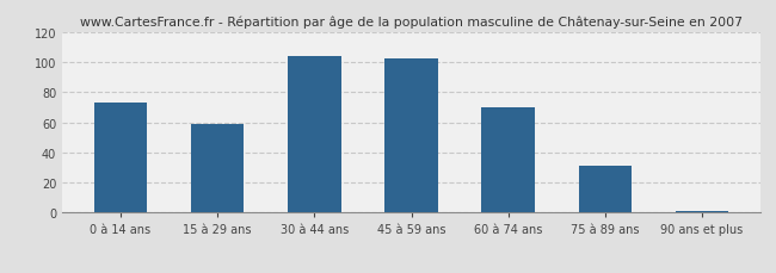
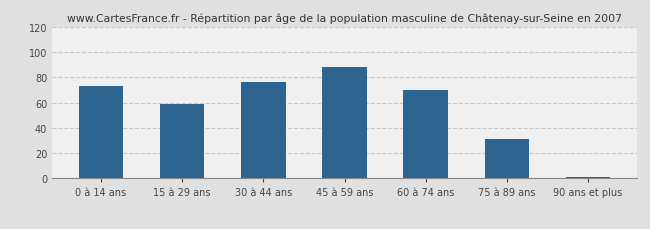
30 à 44 ans: 104 -> 76
45 à 59 ans: 102 -> 88
